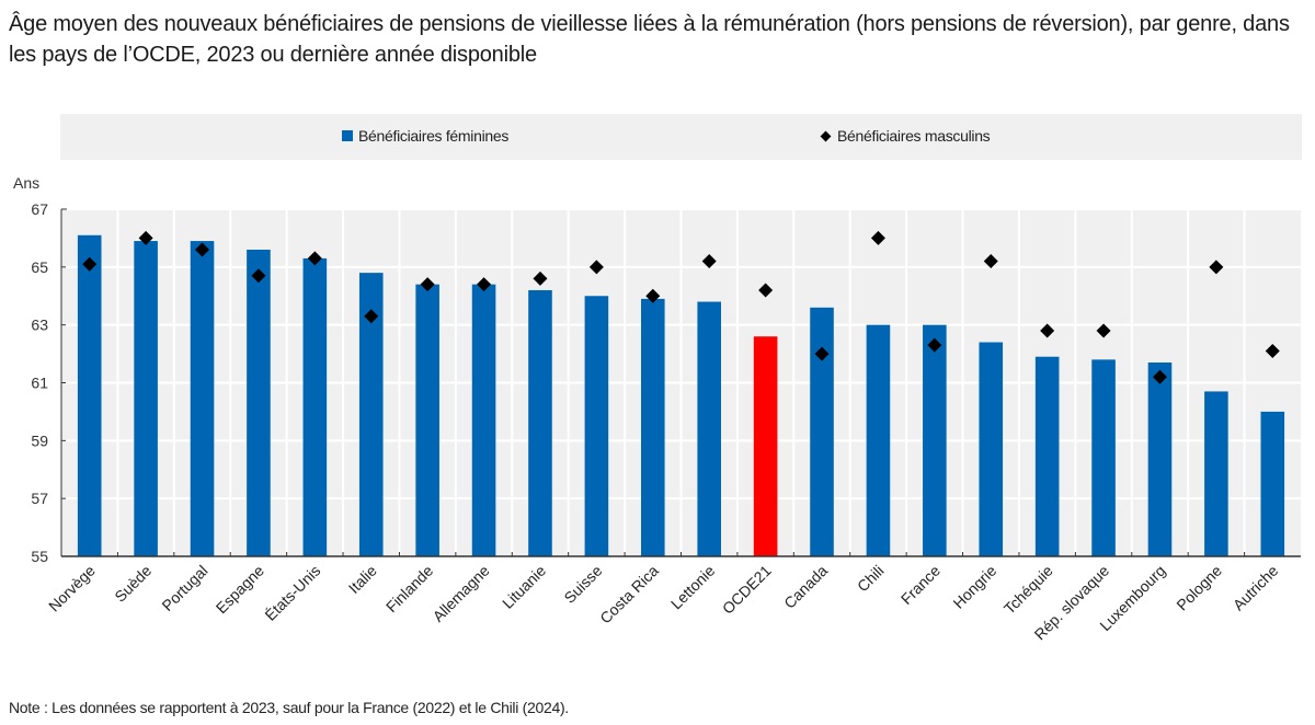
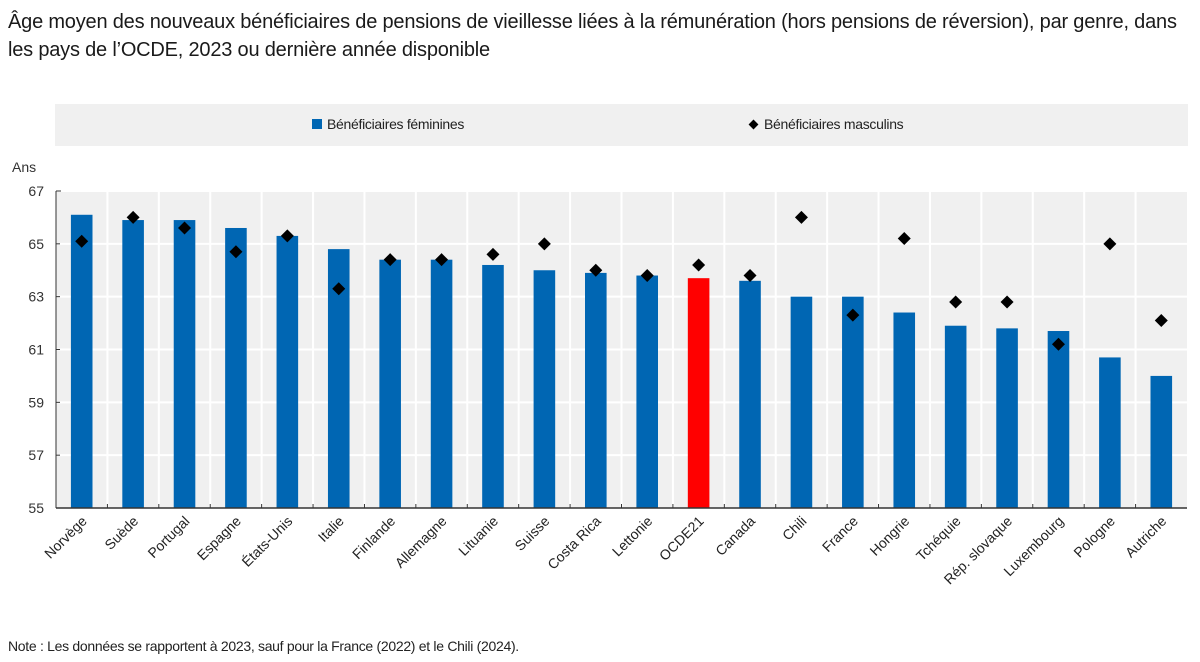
Bénéficiaires masculins/Lettonie: 65.2 -> 63.8
Bénéficiaires féminines/OCDE21: 62.6 -> 63.7
Bénéficiaires masculins/Canada: 62.0 -> 63.8
